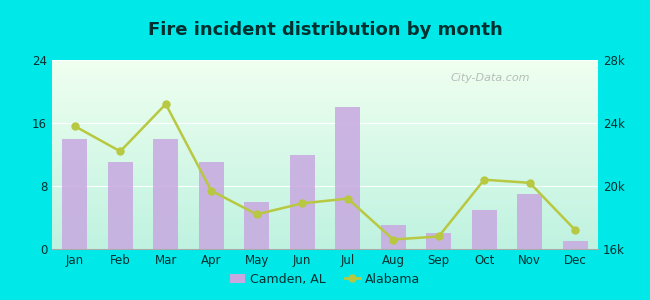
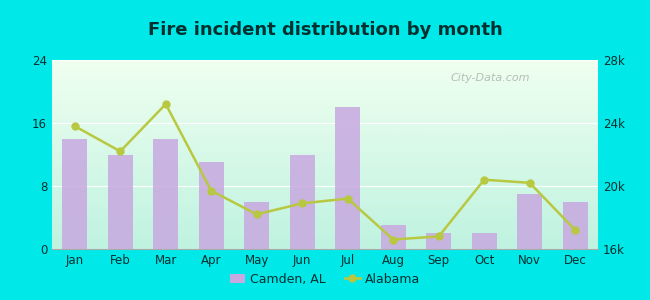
Camden, AL/Feb: 11 -> 12
Camden, AL/Oct: 5 -> 2
Camden, AL/Dec: 1 -> 6
